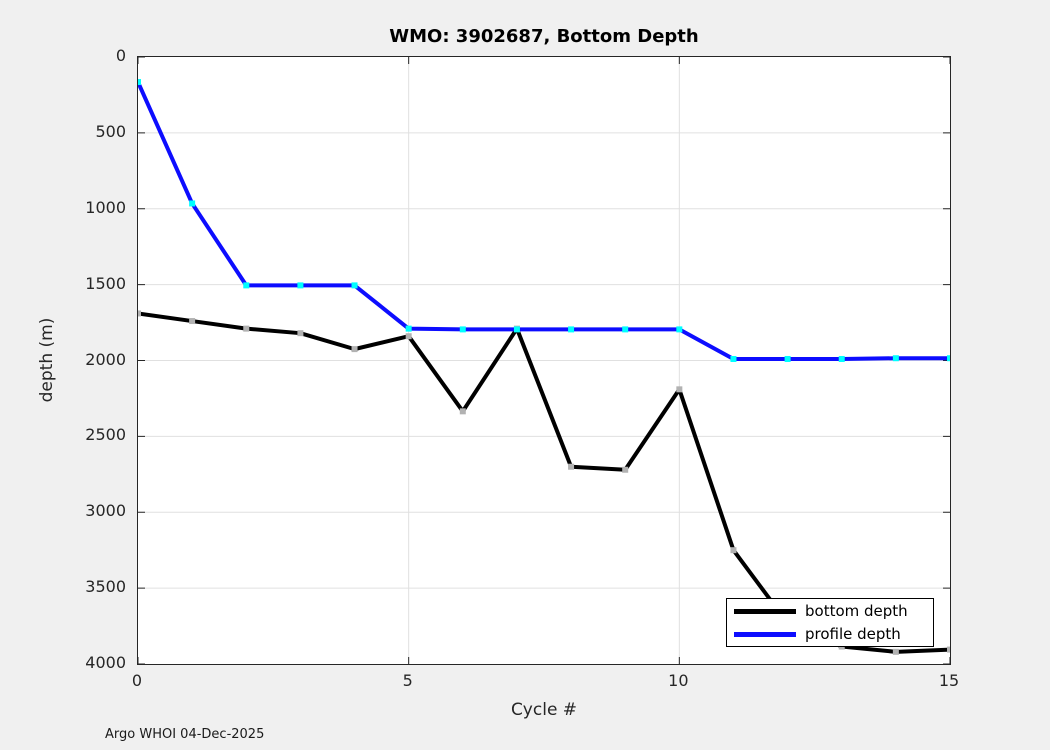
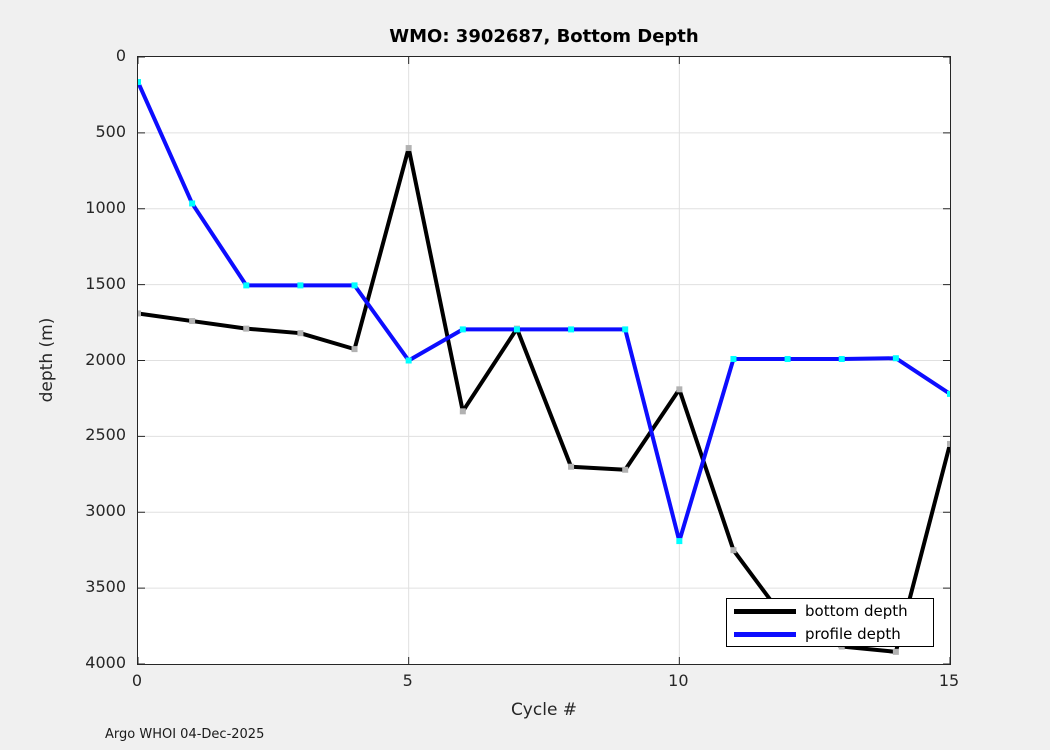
bottom depth/5: 1840 -> 600
profile depth/5: 1790 -> 2000
profile depth/10: 1800 -> 3190
bottom depth/15: 3900 -> 2550
profile depth/15: 1980 -> 2220
